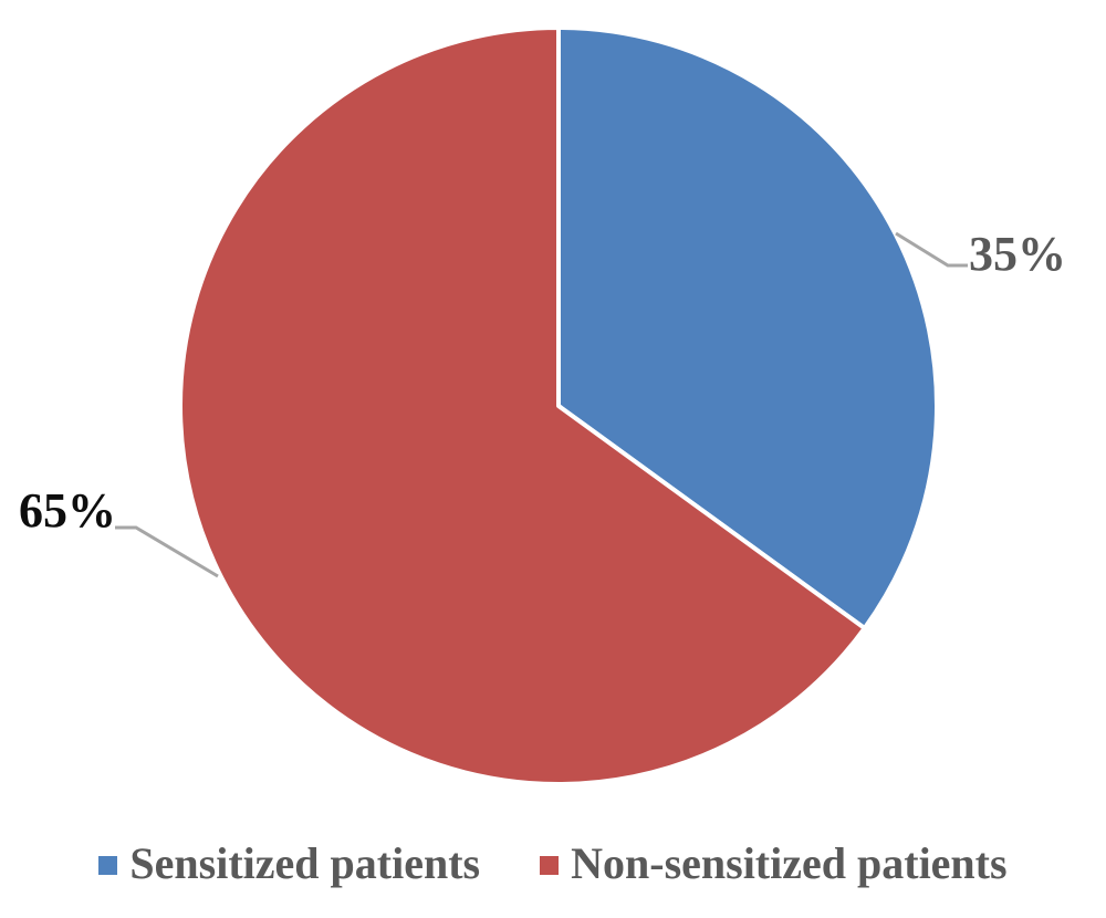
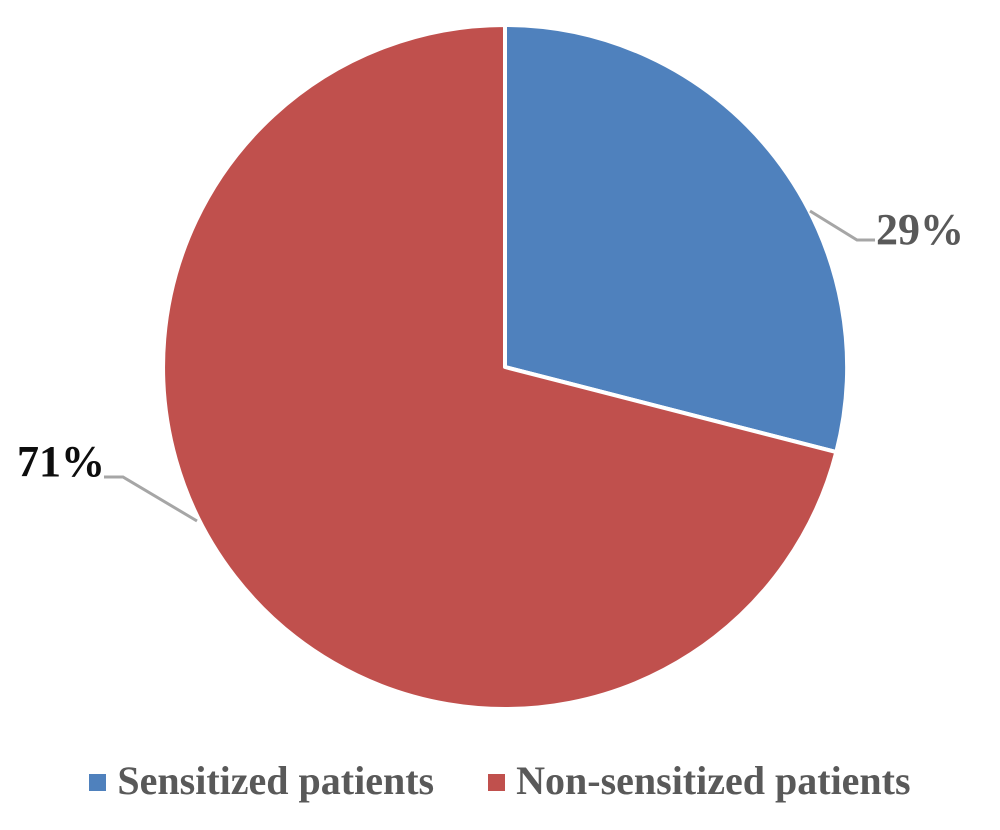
Sensitized patients: 35% -> 29%
Non-sensitized patients: 65% -> 71%
